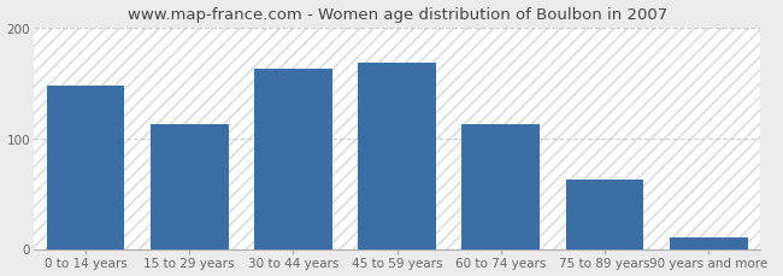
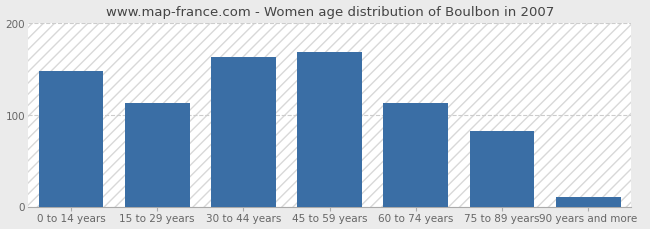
75 to 89 years: 63 -> 82
